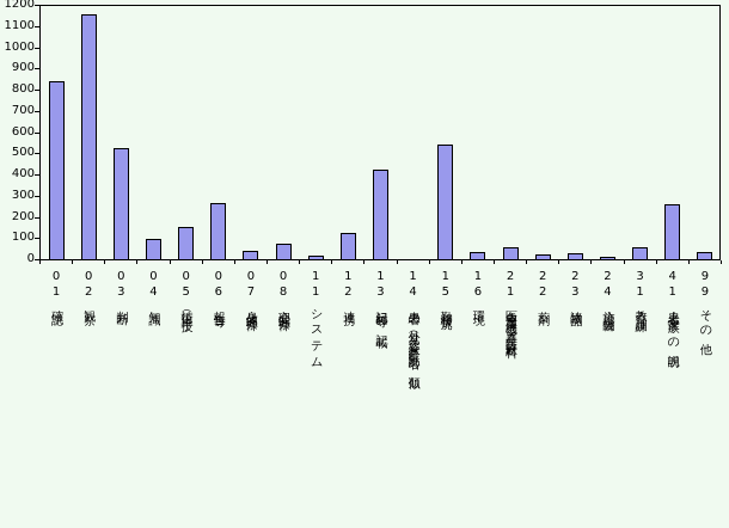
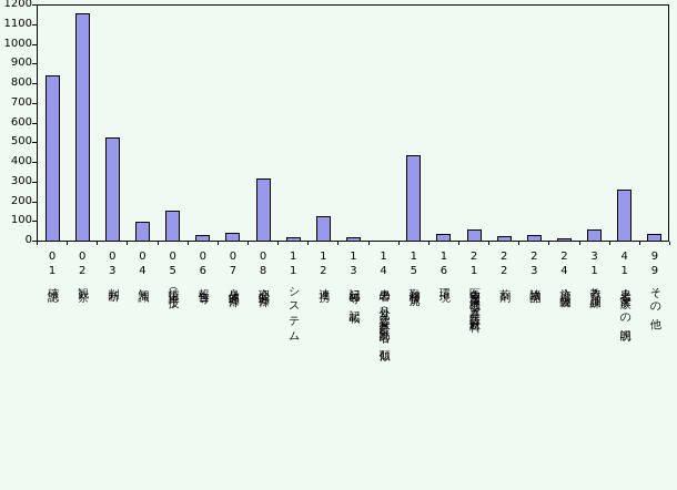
06報告等: 260 -> 20
08心理的条件: 70 -> 310
13記録等の記載: 420 -> 10
15勤務状況: 540 -> 430
